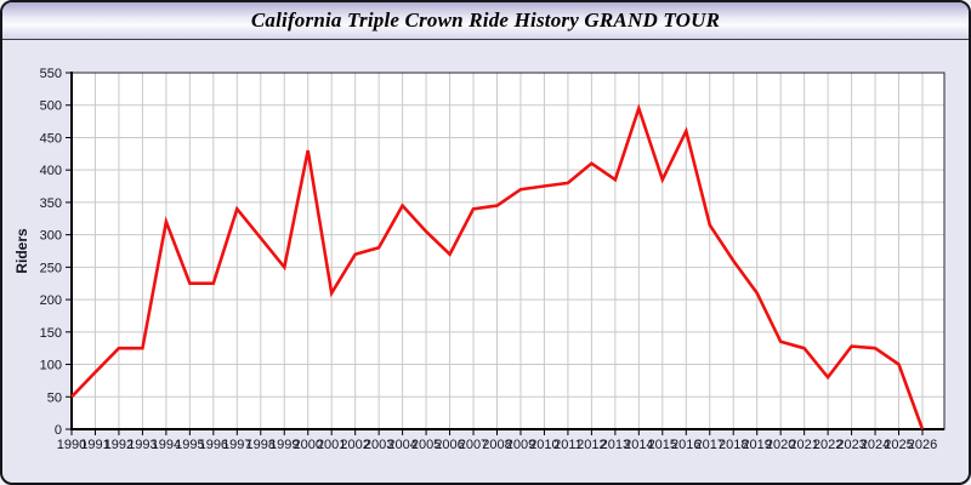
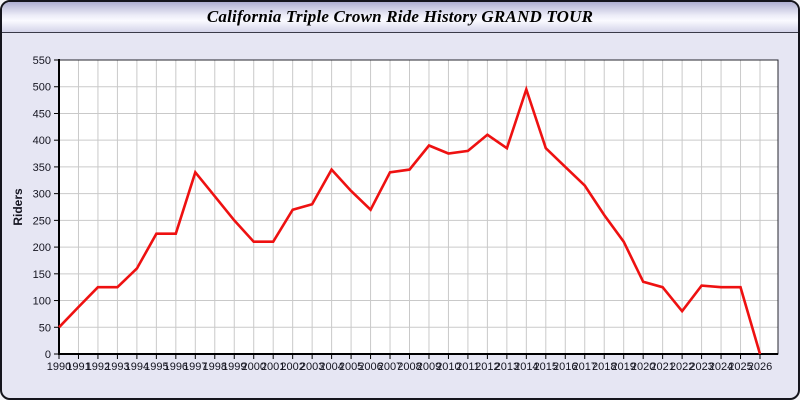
1994: 320 -> 160
2000: 430 -> 210
2009: 370 -> 390
2016: 460 -> 350
2025: 100 -> 120
